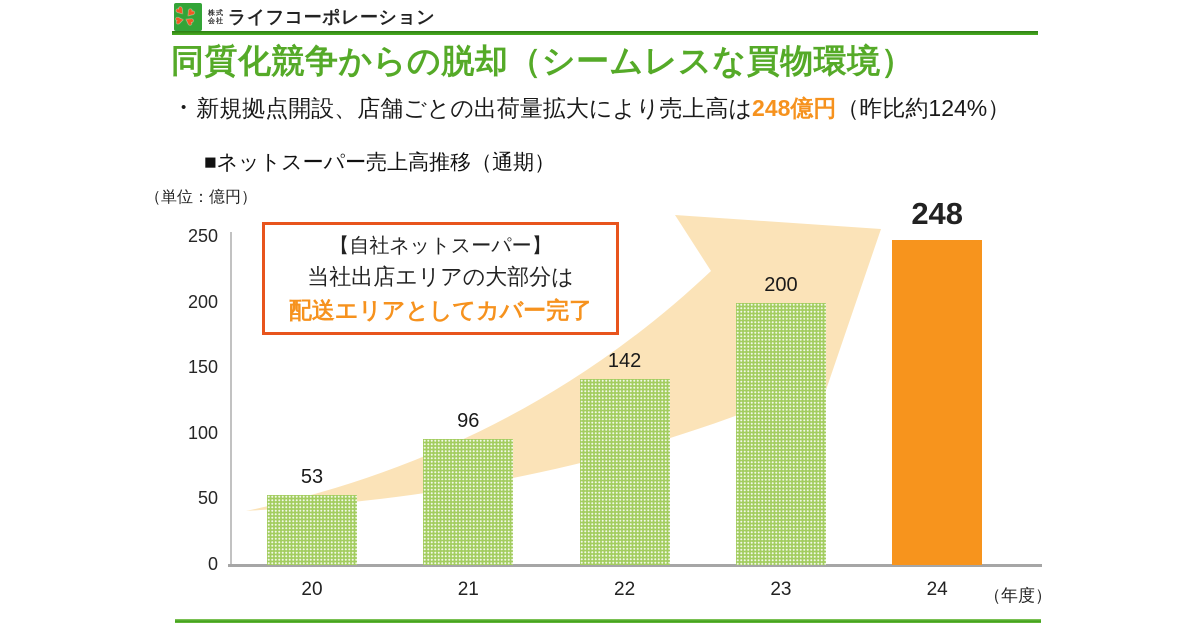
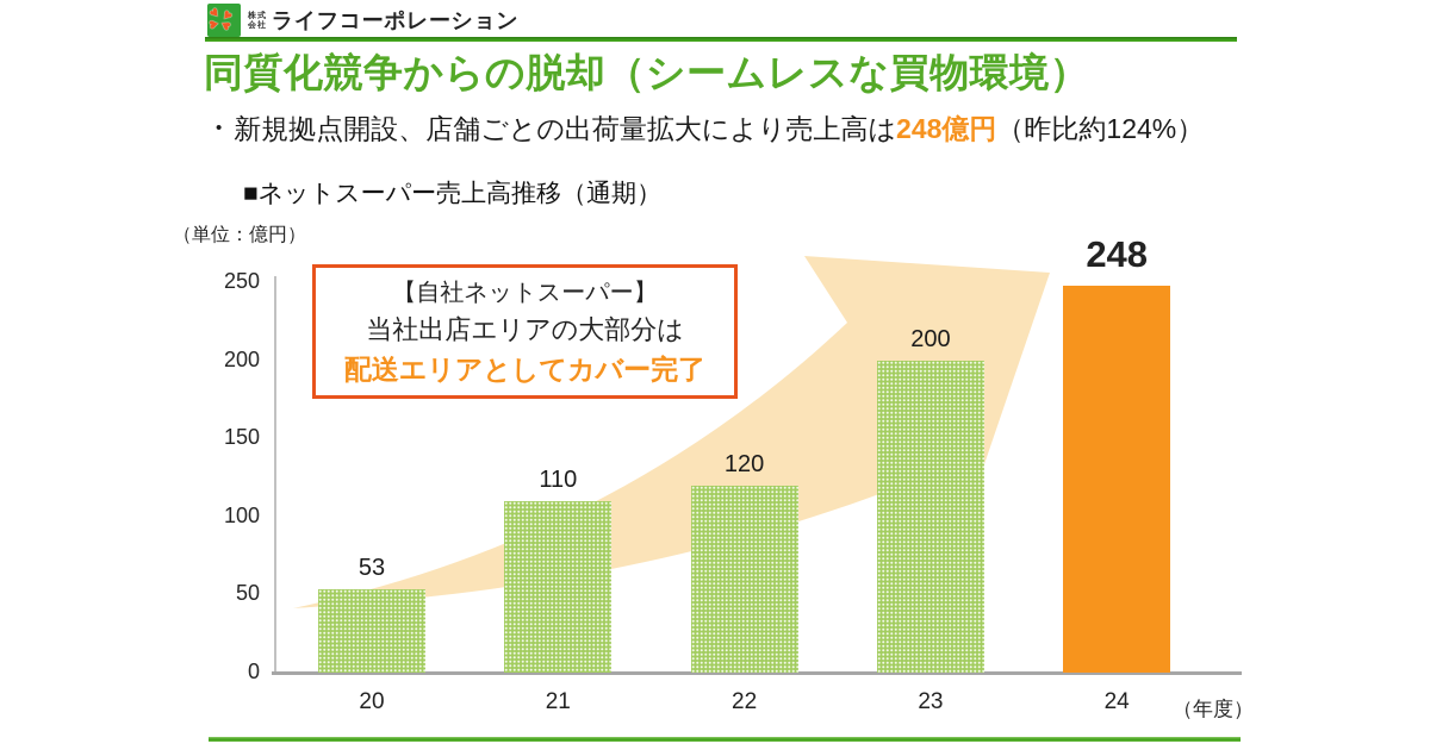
21: 96 -> 110
22: 142 -> 120
